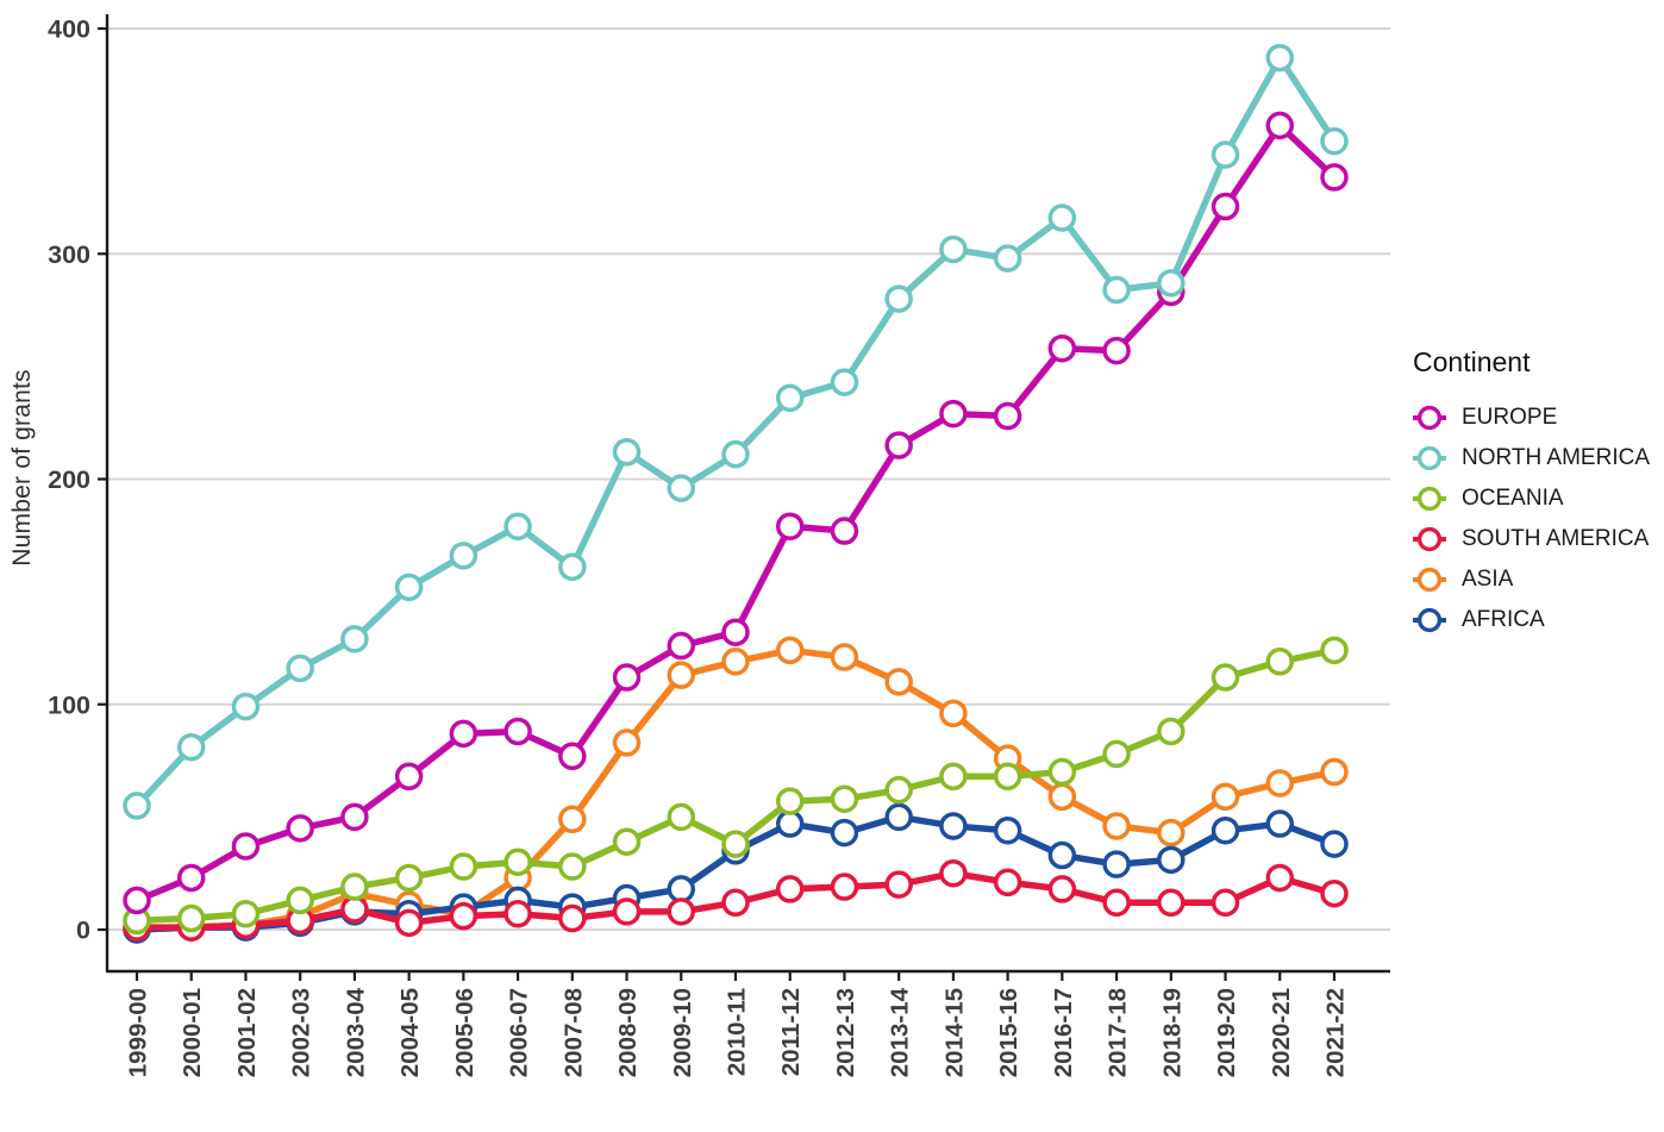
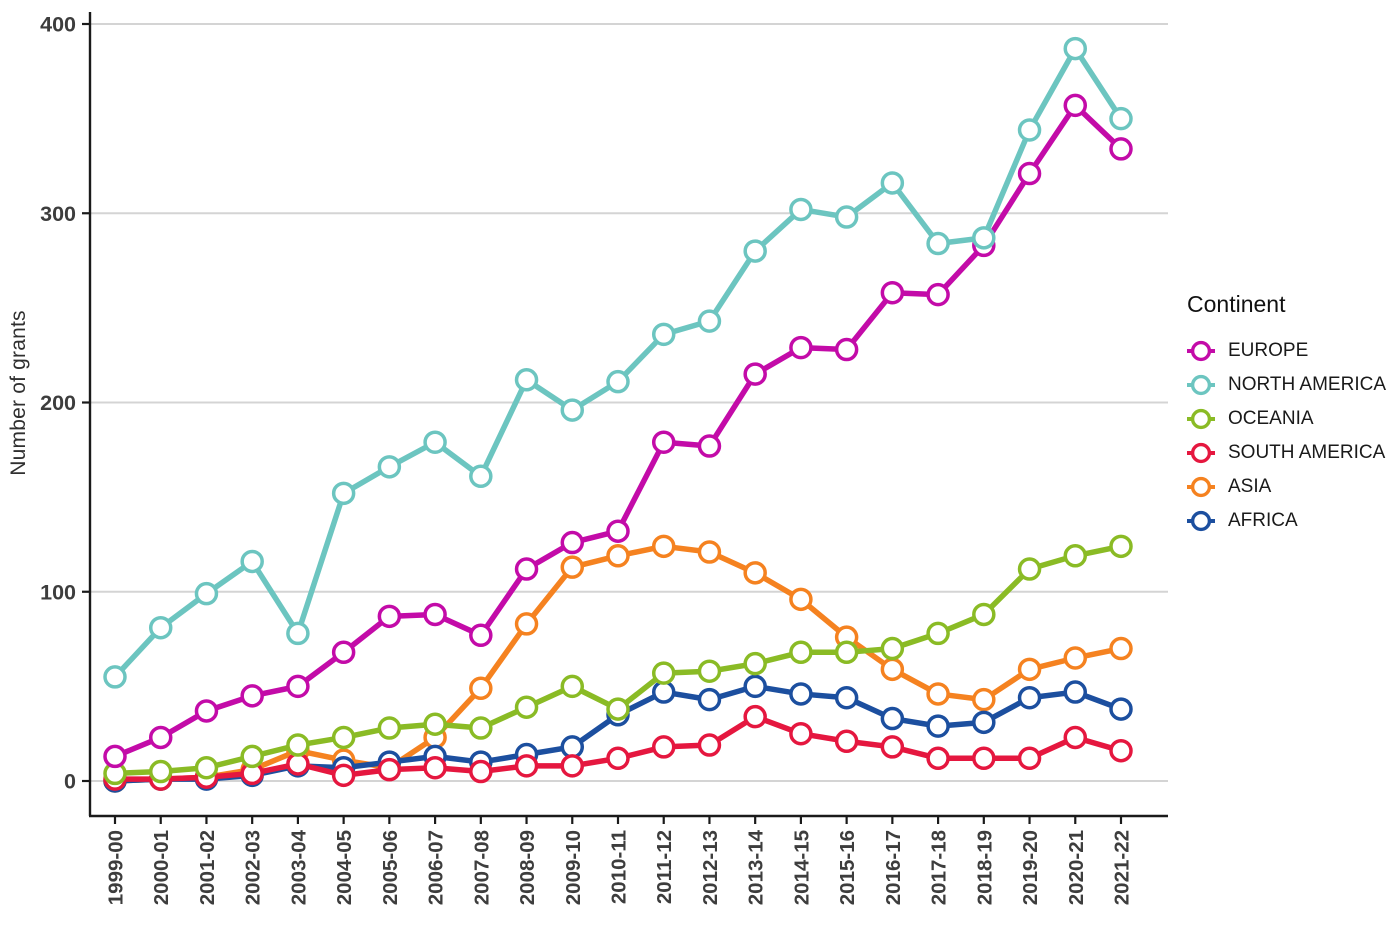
NORTH AMERICA/2003-04: 129 -> 78
SOUTH AMERICA/2013-14: 20 -> 34
